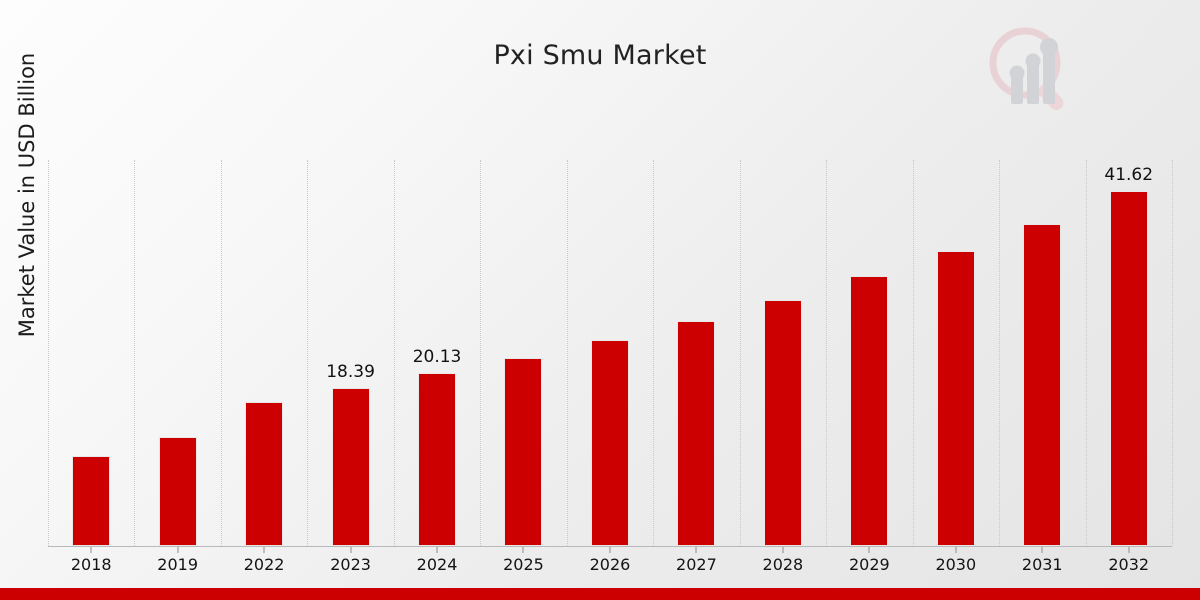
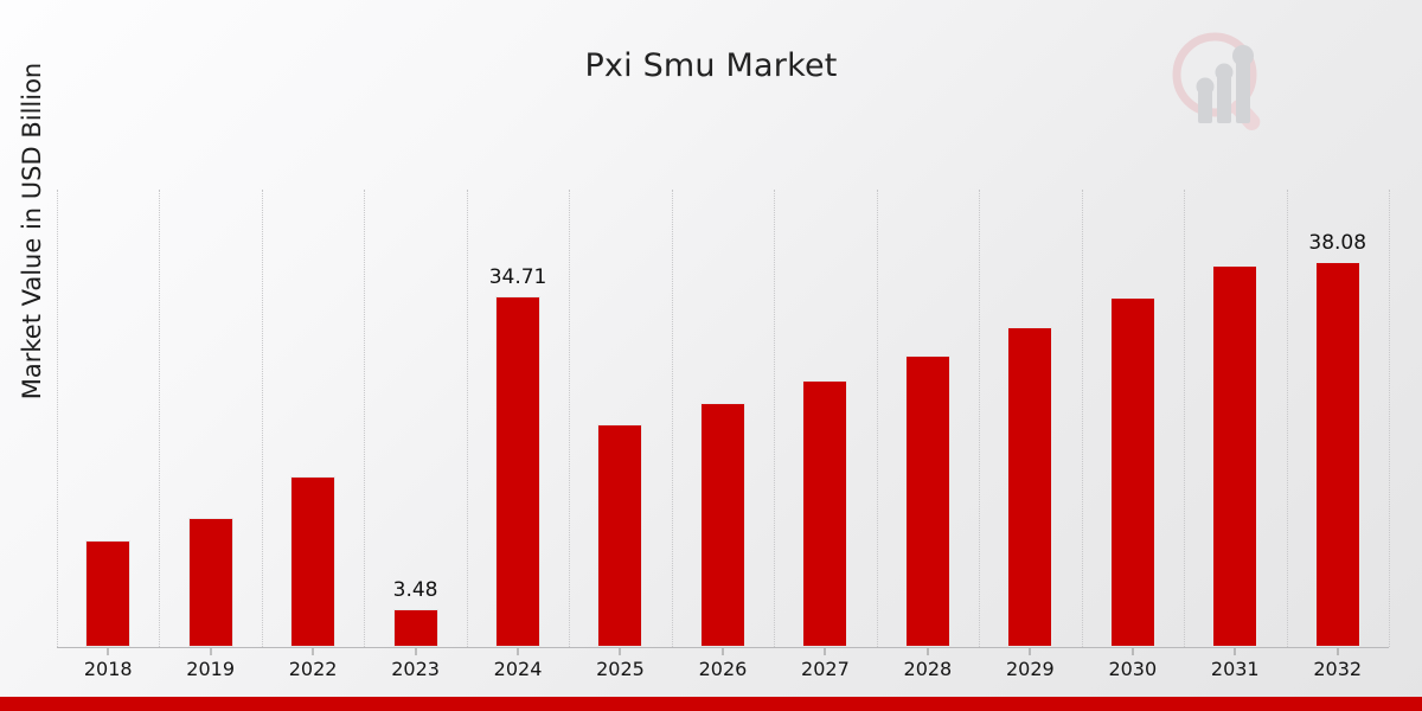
2023: 18.39 -> 3.48
2024: 20.13 -> 34.71
2032: 41.62 -> 38.08
